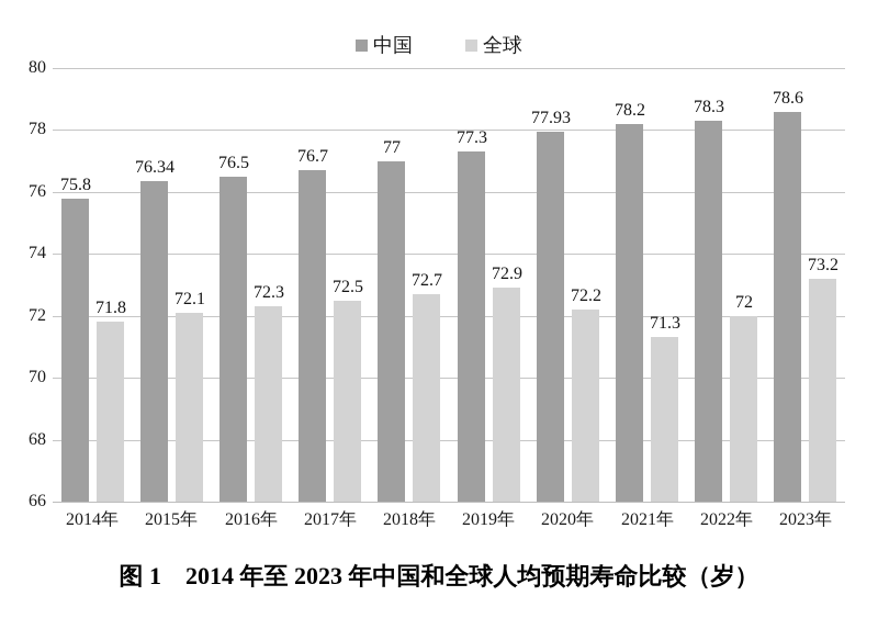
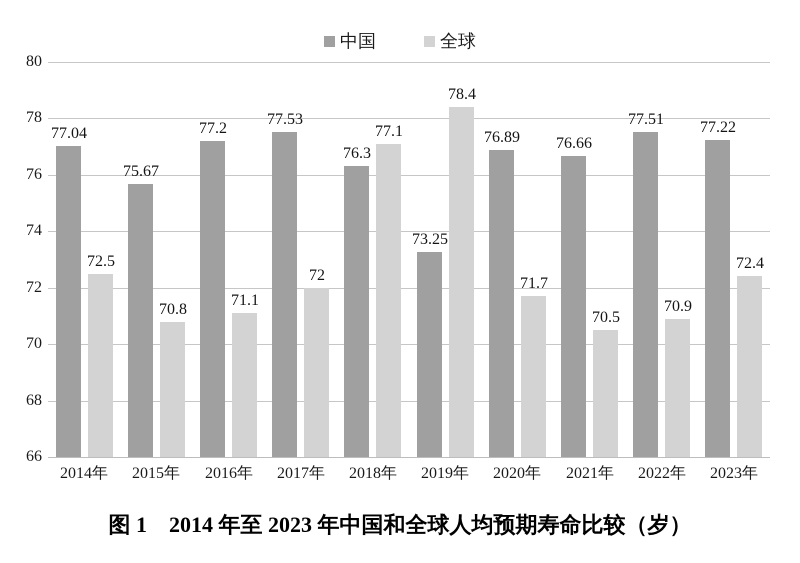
中国/2014年: 75.8 -> 77.04
全球/2014年: 71.8 -> 72.5
中国/2015年: 76.34 -> 75.67
全球/2015年: 72.1 -> 70.8
中国/2016年: 76.5 -> 77.2
全球/2016年: 72.3 -> 71.1
中国/2017年: 76.7 -> 77.53
全球/2017年: 72.5 -> 72
中国/2018年: 77 -> 76.3
全球/2018年: 72.7 -> 77.1
中国/2019年: 77.3 -> 73.25
全球/2019年: 72.9 -> 78.4
中国/2020年: 77.93 -> 76.89
全球/2020年: 72.2 -> 71.7
中国/2021年: 78.2 -> 76.66
全球/2021年: 71.3 -> 70.5
中国/2022年: 78.3 -> 77.51
全球/2022年: 72 -> 70.9
中国/2023年: 78.6 -> 77.22
全球/2023年: 73.2 -> 72.4
